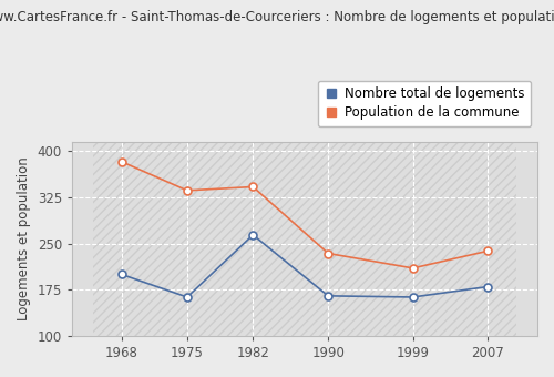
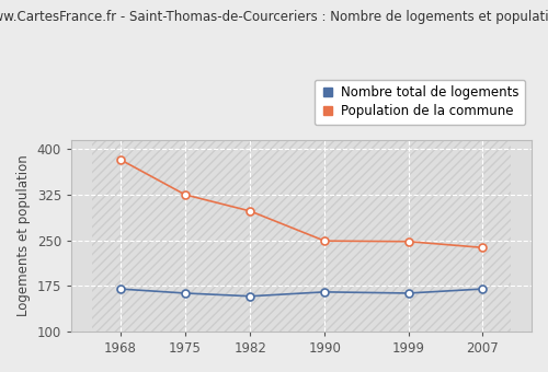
Nombre total de logements/1968: 200 -> 170
Population de la commune/1975: 336 -> 325
Nombre total de logements/1982: 264 -> 158
Population de la commune/1982: 342 -> 298
Population de la commune/1990: 234 -> 249
Population de la commune/1999: 210 -> 248
Nombre total de logements/2007: 180 -> 170
